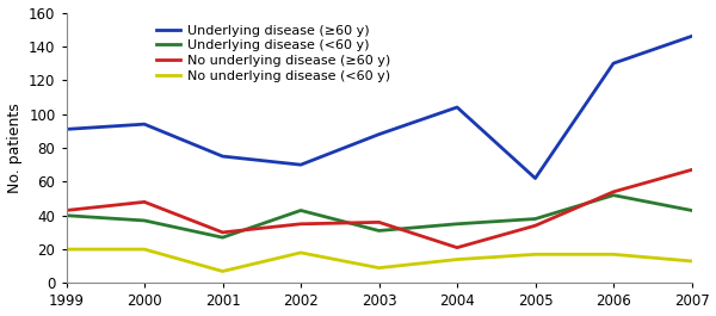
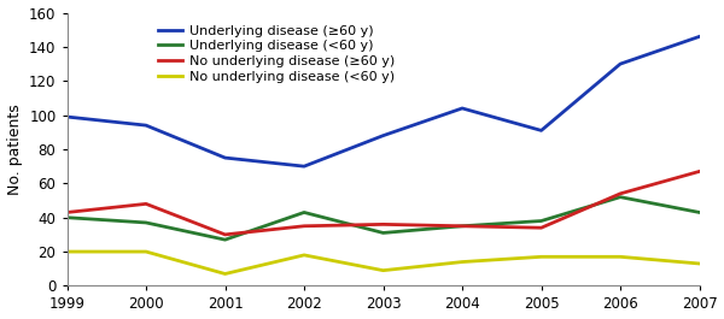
Underlying disease (≥60 y)/1999: 91 -> 99
No underlying disease (≥60 y)/2004: 21 -> 35
Underlying disease (≥60 y)/2005: 62 -> 91
